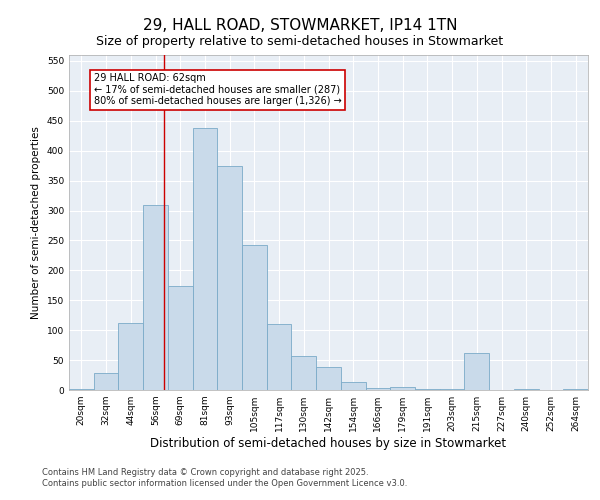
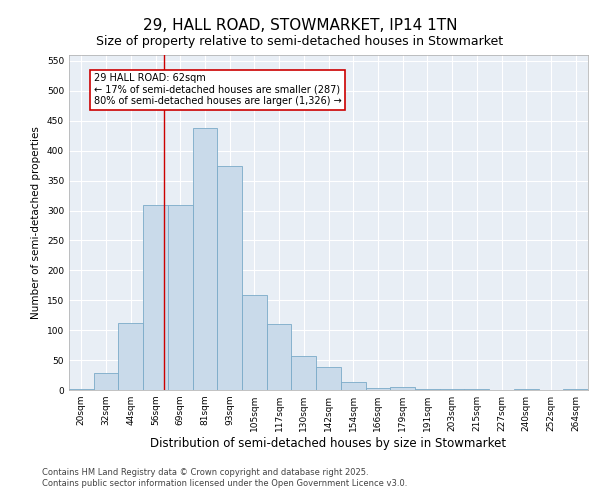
69sqm: 174 -> 310
105sqm: 242 -> 158
215sqm: 62 -> 2
